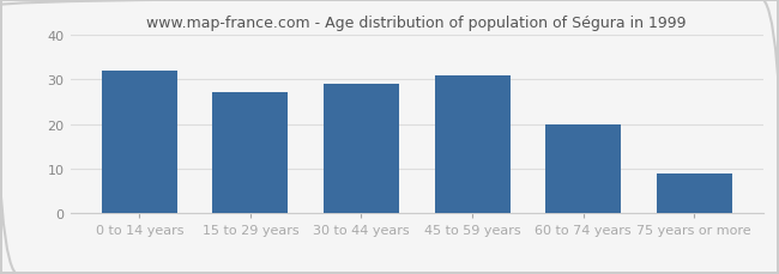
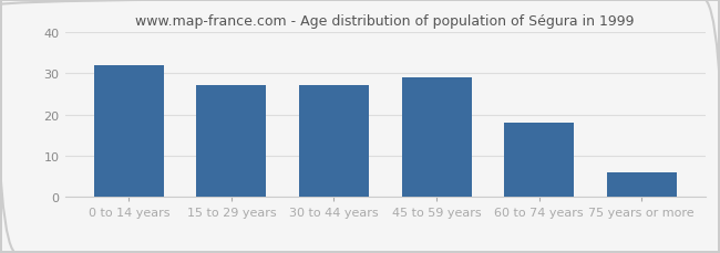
30 to 44 years: 29 -> 27
45 to 59 years: 31 -> 29
60 to 74 years: 20 -> 18
75 years or more: 9 -> 6
